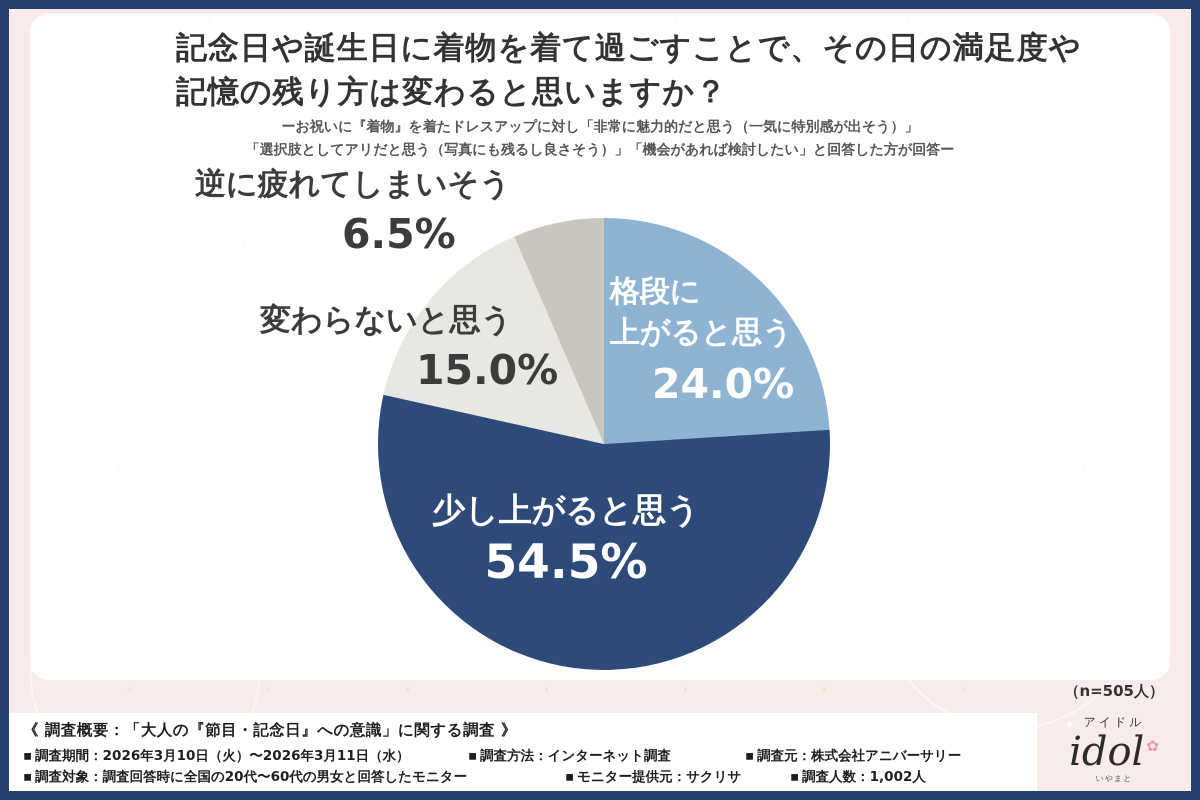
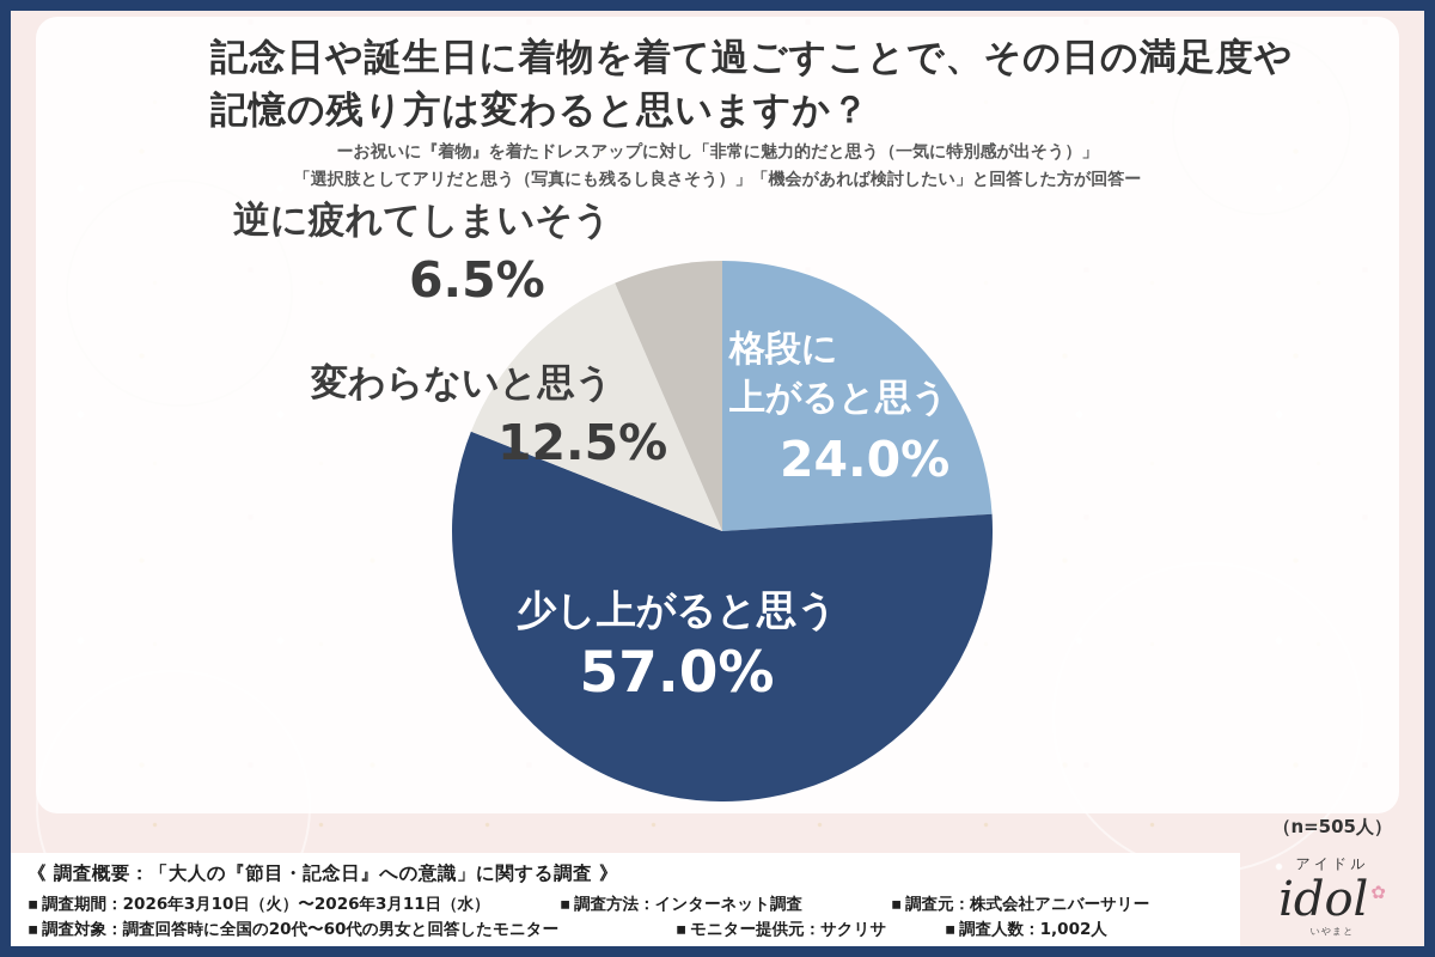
少し上がると思う: 54.5% -> 57.0%
変わらないと思う: 15.0% -> 12.5%
